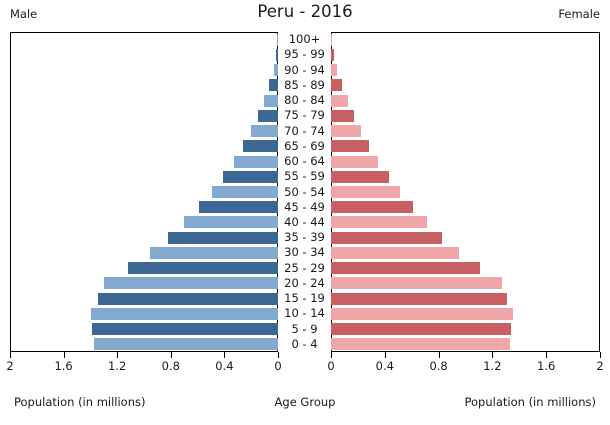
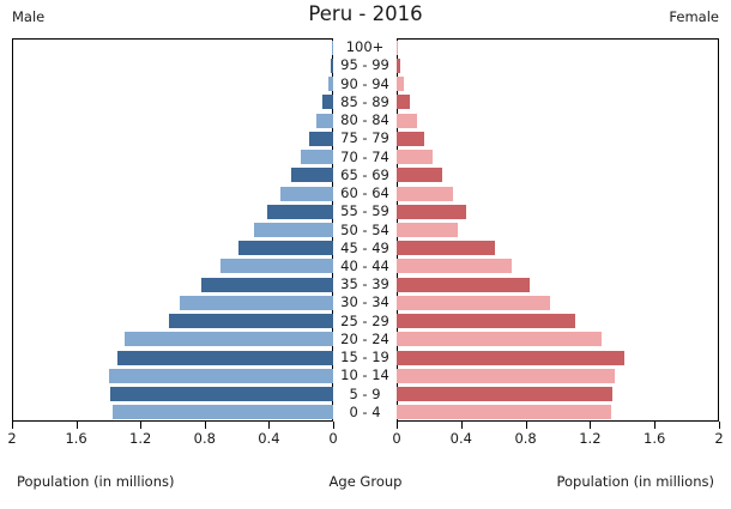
Female/50 - 54: 0.51 -> 0.38
Male/25 - 29: 1.12 -> 1.02
Female/15 - 19: 1.31 -> 1.41
